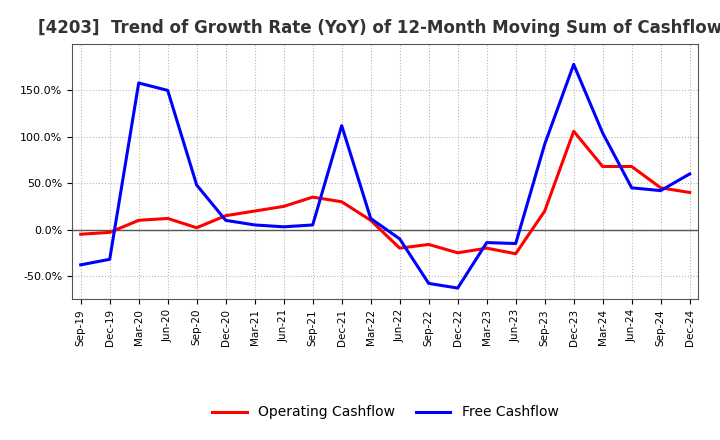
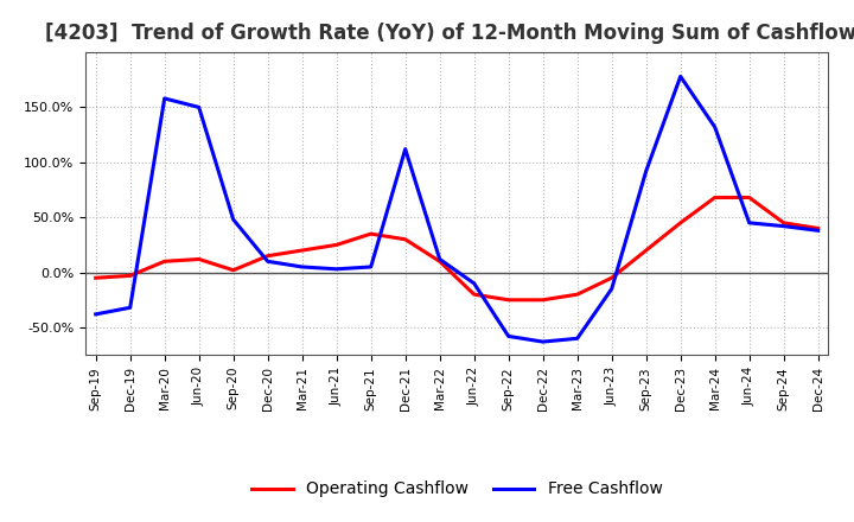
Operating Cashflow/Sep-22: -16% -> -25%
Free Cashflow/Mar-23: -14% -> -60%
Operating Cashflow/Jun-23: -26% -> -5%
Operating Cashflow/Dec-23: 106% -> 45%
Free Cashflow/Mar-24: 104% -> 132%
Free Cashflow/Dec-24: 60% -> 38%
